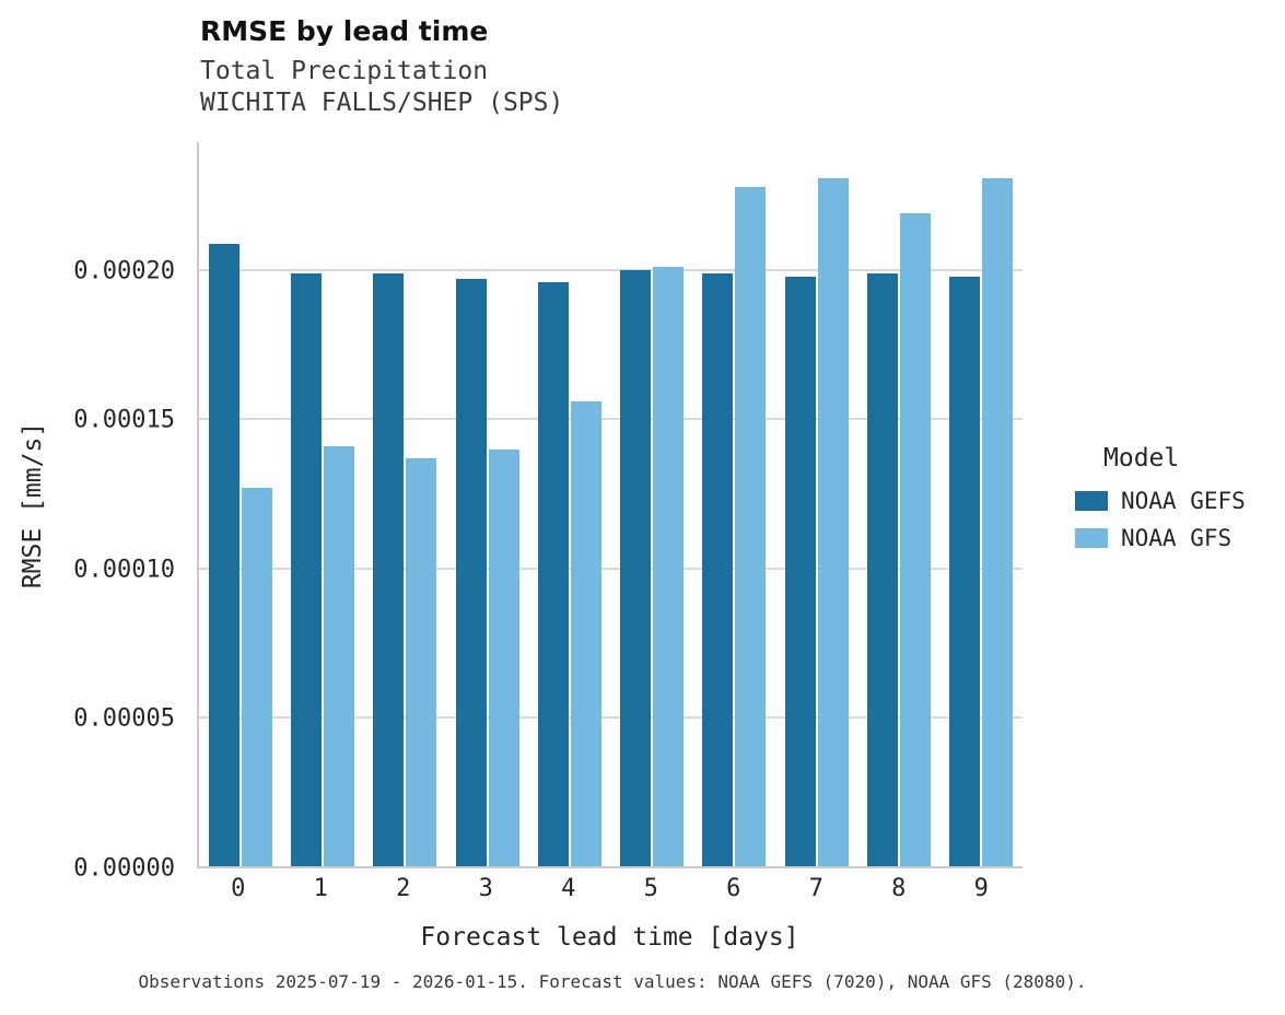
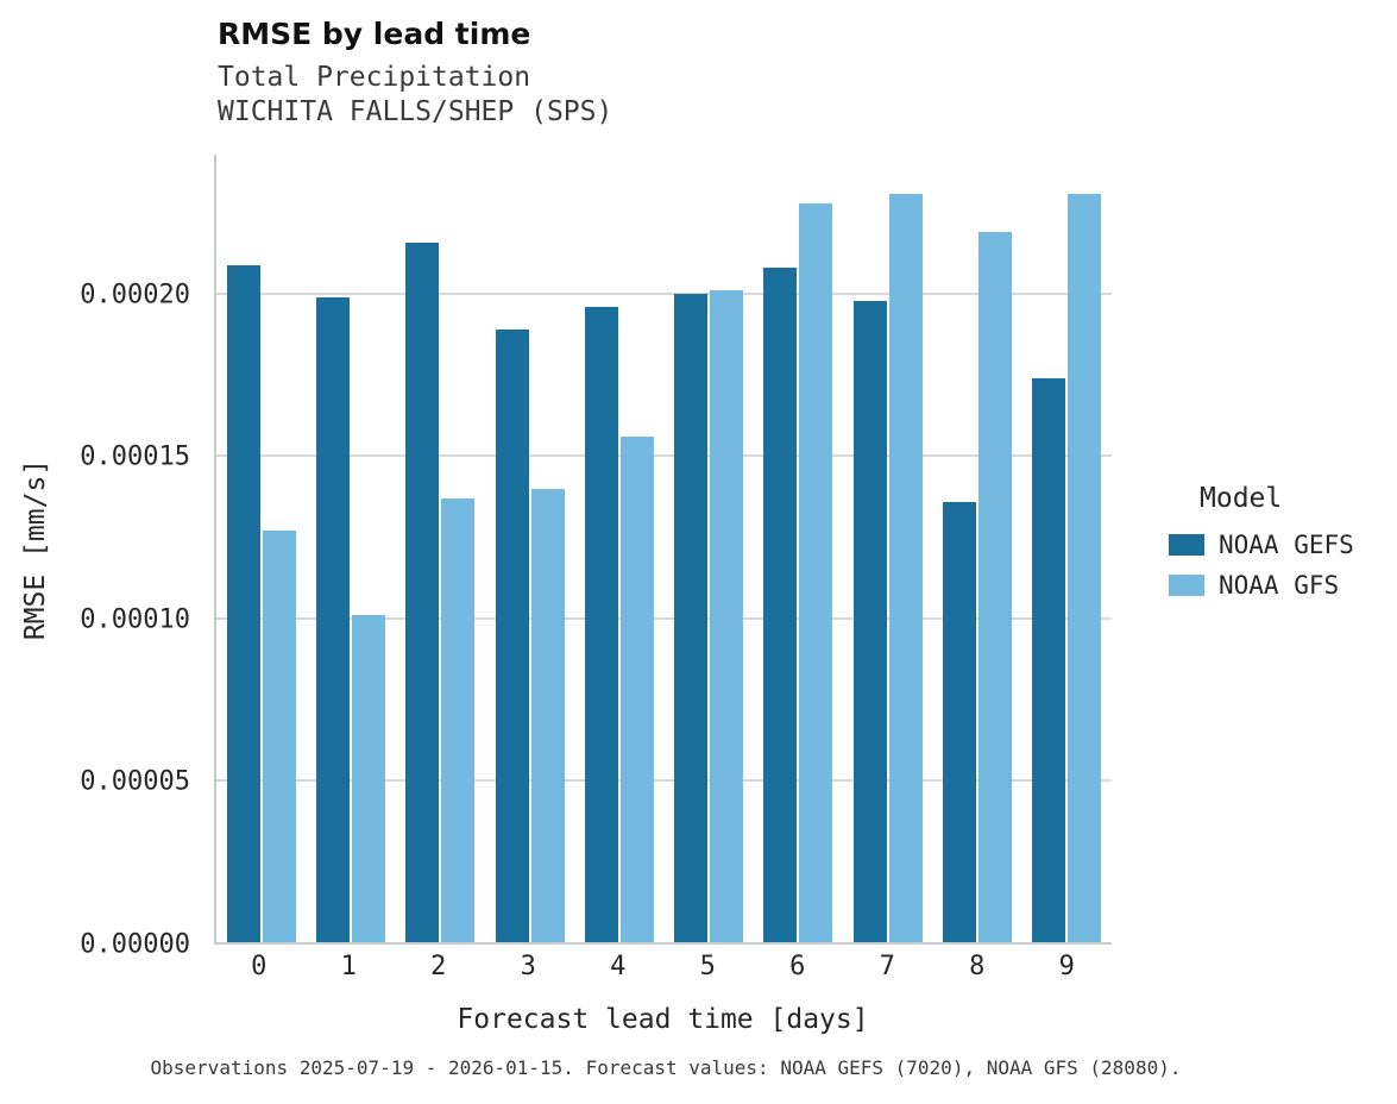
NOAA GFS/1: 0.000141 -> 0.000101
NOAA GEFS/2: 0.000199 -> 0.000216
NOAA GEFS/3: 0.000197 -> 0.000189
NOAA GEFS/6: 0.000199 -> 0.000208
NOAA GEFS/8: 0.000199 -> 0.000136
NOAA GEFS/9: 0.000198 -> 0.000174
